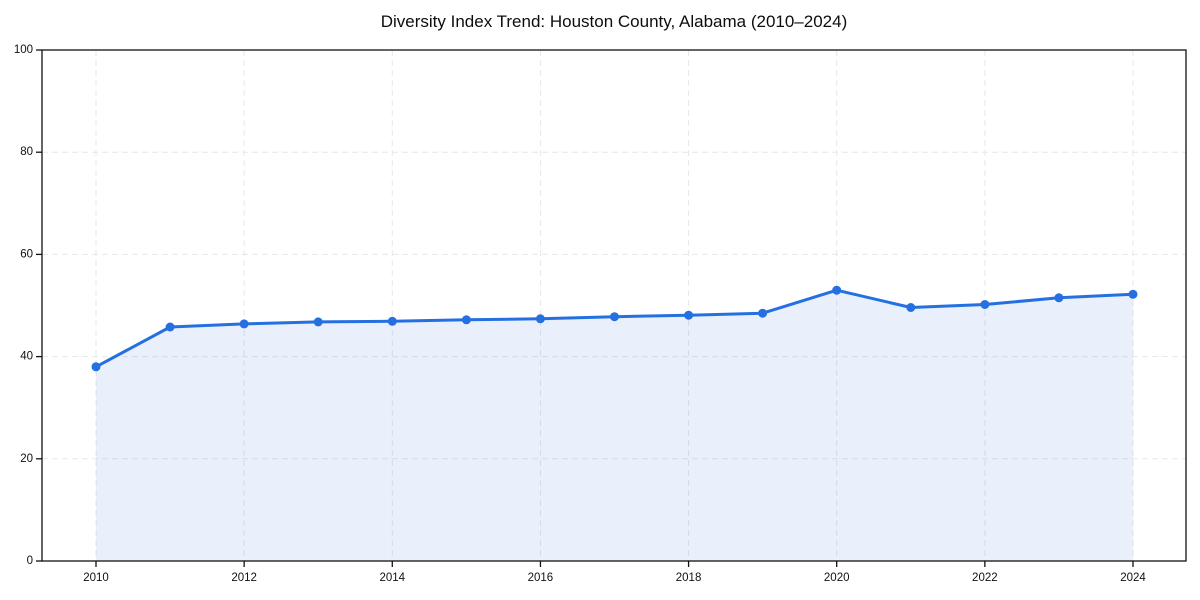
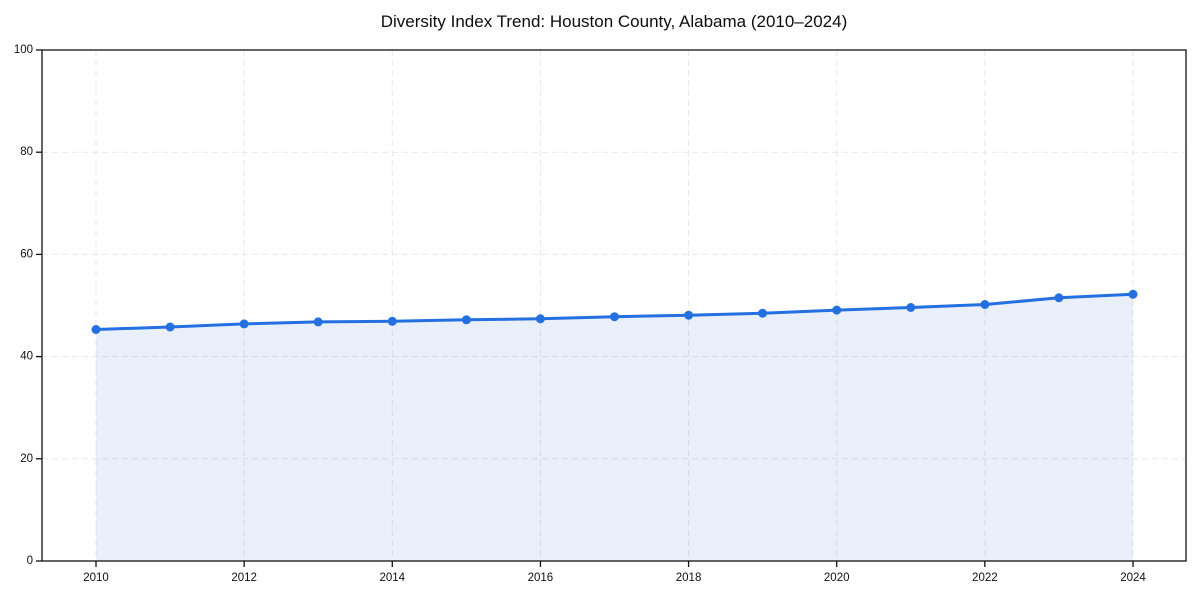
2010: 38 -> 45
2020: 53 -> 49
